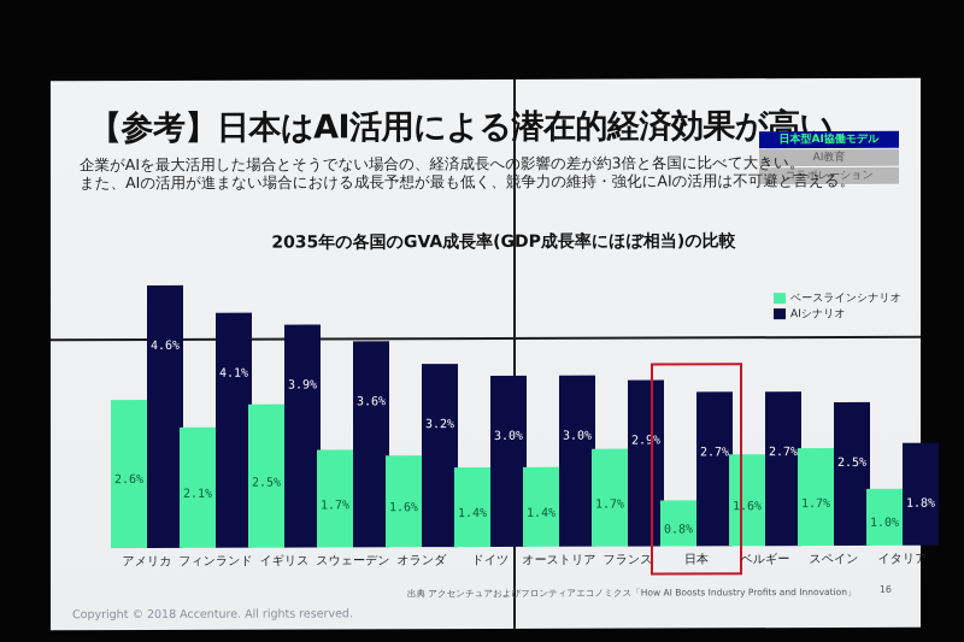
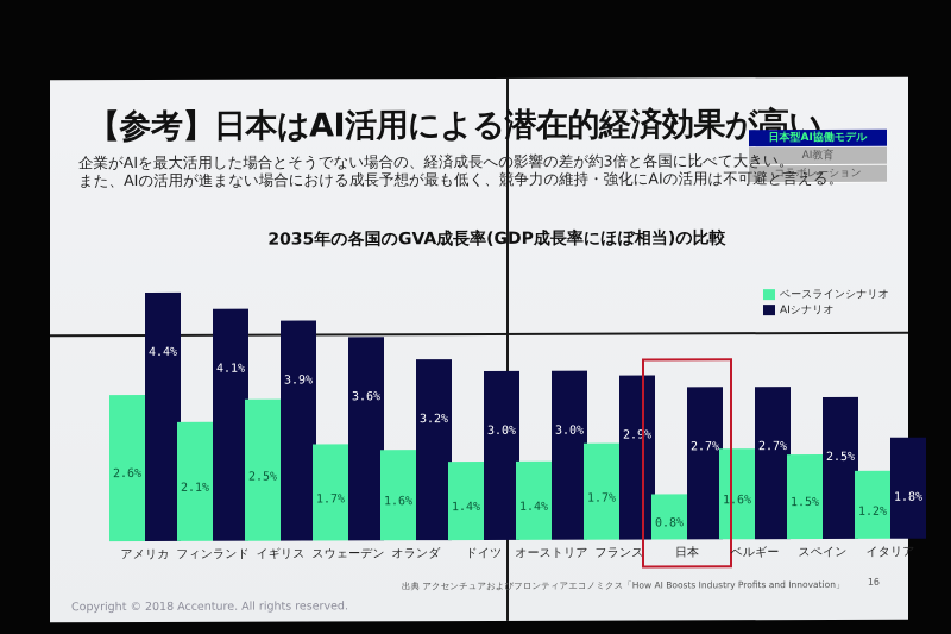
AIシナリオ/アメリカ: 4.6% -> 4.4%
ベースラインシナリオ/スペイン: 1.7% -> 1.5%
ベースラインシナリオ/イタリア: 1.0% -> 1.2%
